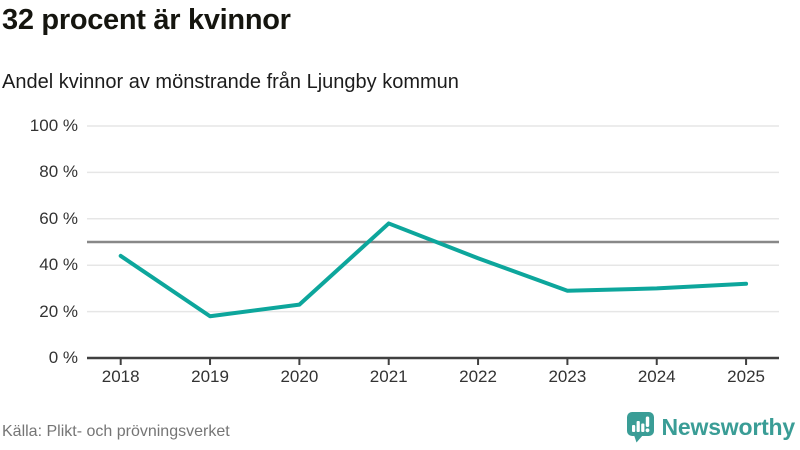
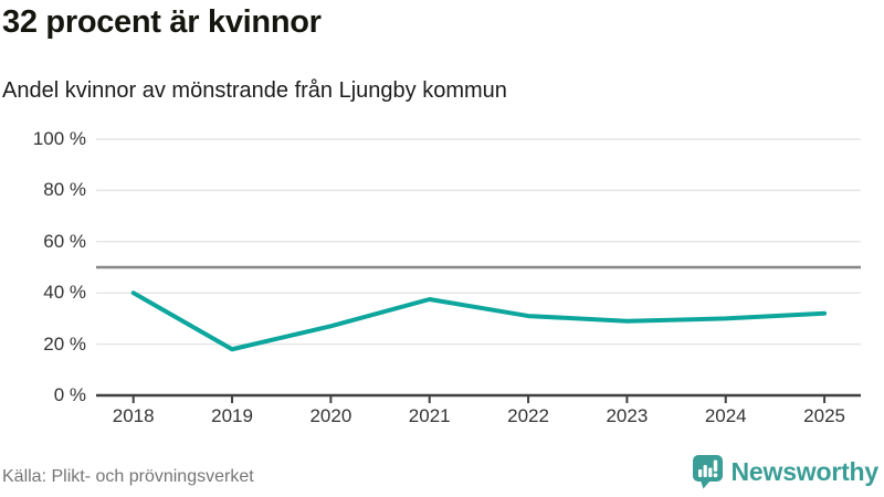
2018: 44% -> 40%
2020: 23% -> 27%
2021: 58% -> 38%
2022: 43% -> 31%
